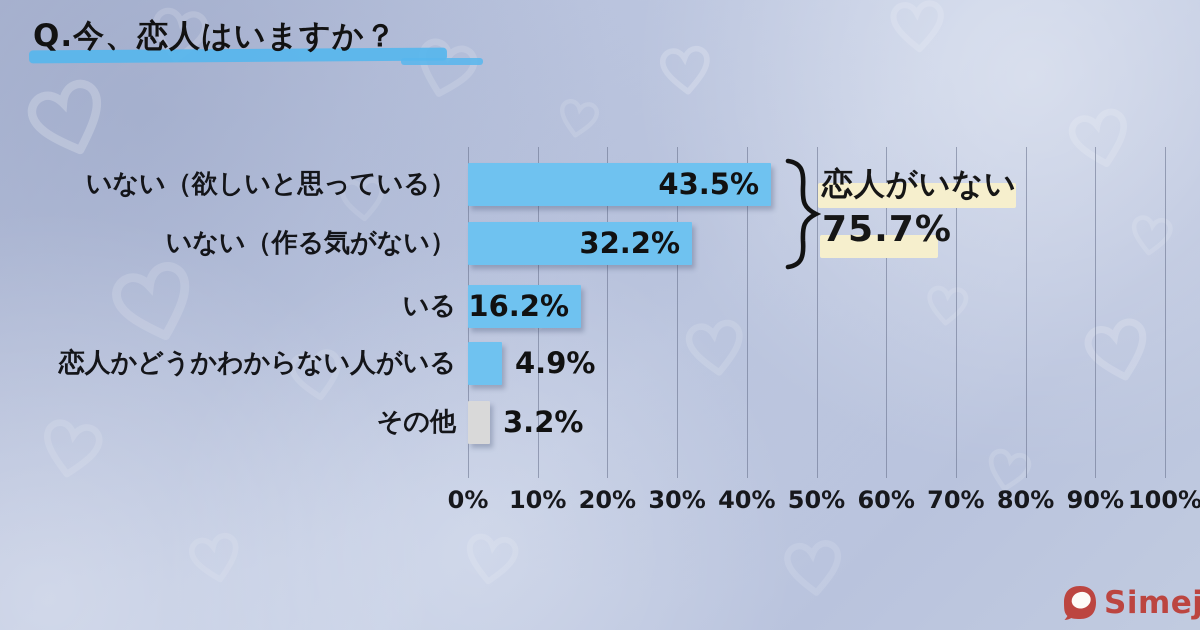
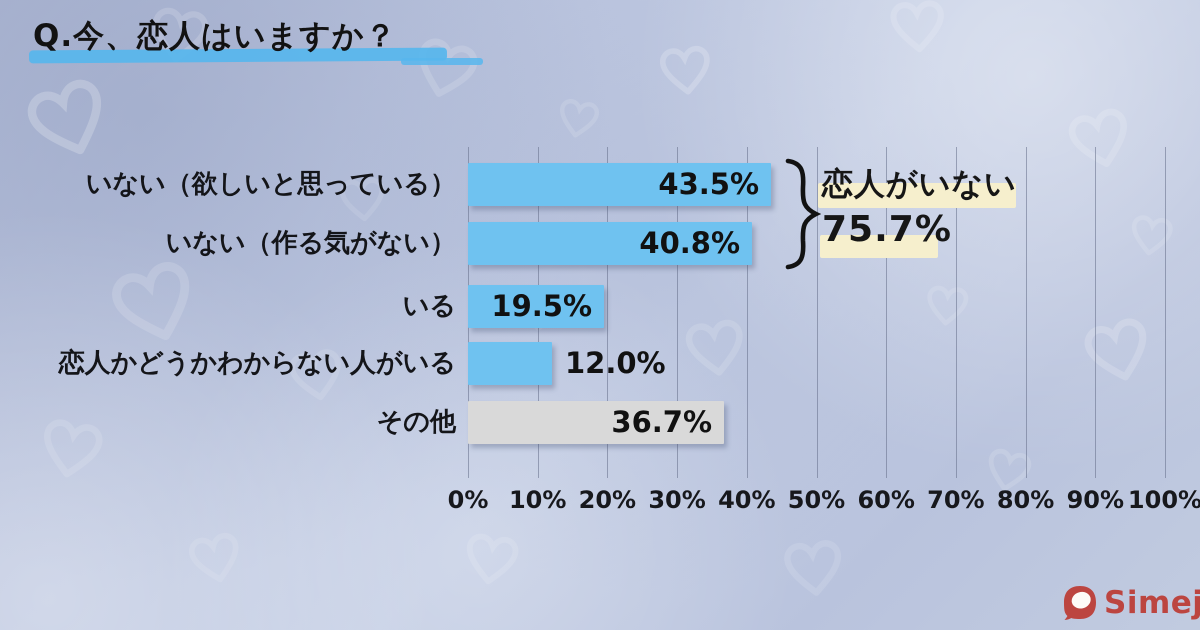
いない（作る気がない）: 32.2% -> 40.8%
いる: 16.2% -> 19.5%
恋人かどうかわからない人がいる: 4.9% -> 12.0%
その他: 3.2% -> 36.7%
